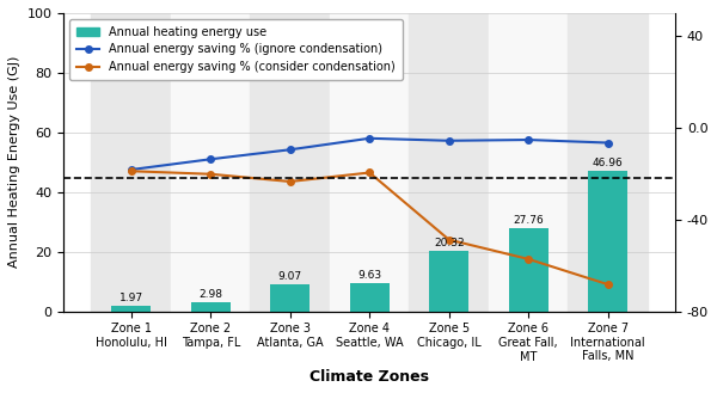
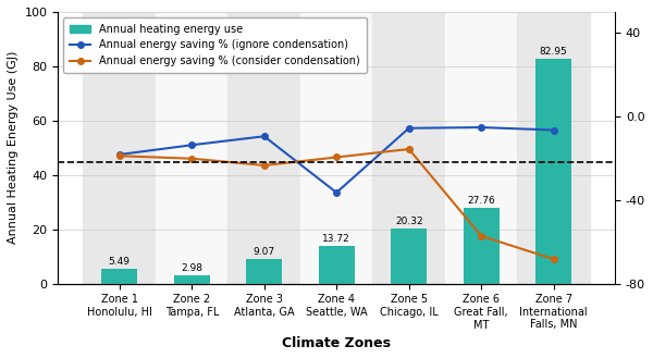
Annual heating energy use/Zone 1 Honolulu, HI: 1.97 -> 5.49
Annual heating energy use/Zone 4 Seattle, WA: 9.63 -> 13.72
Annual energy saving % (ignore condensation)/Zone 4 Seattle, WA: 58.0 -> 33.5
Annual energy saving % (consider condensation)/Zone 5 Chicago, IL: 24.0 -> 49.5
Annual heating energy use/Zone 7 International Falls, MN: 46.96 -> 82.95
